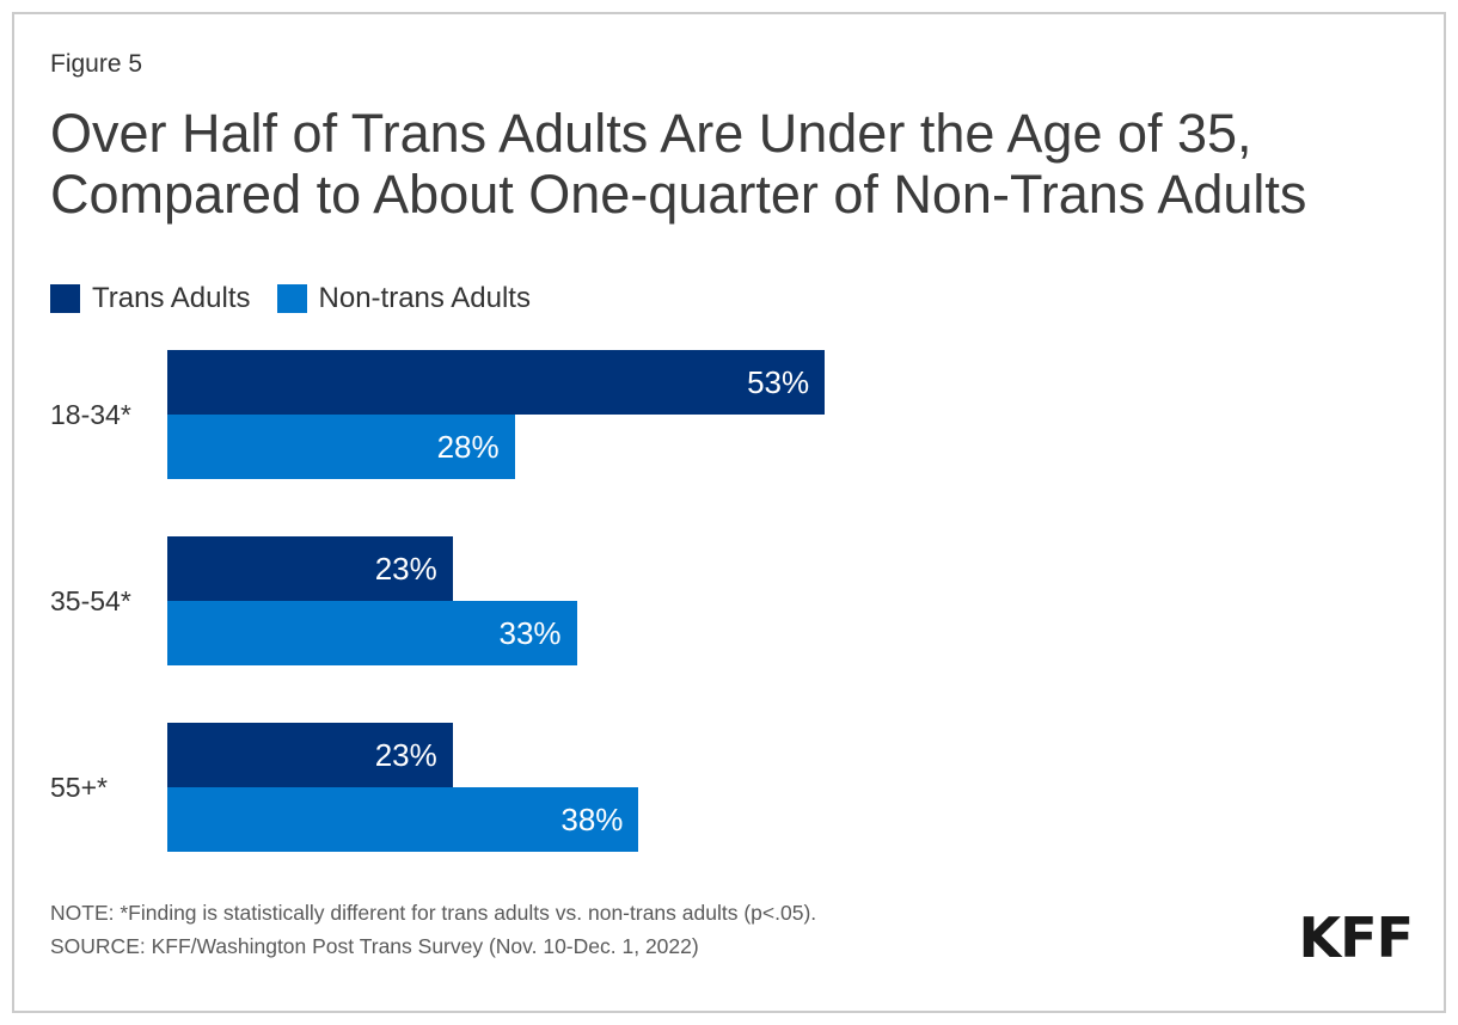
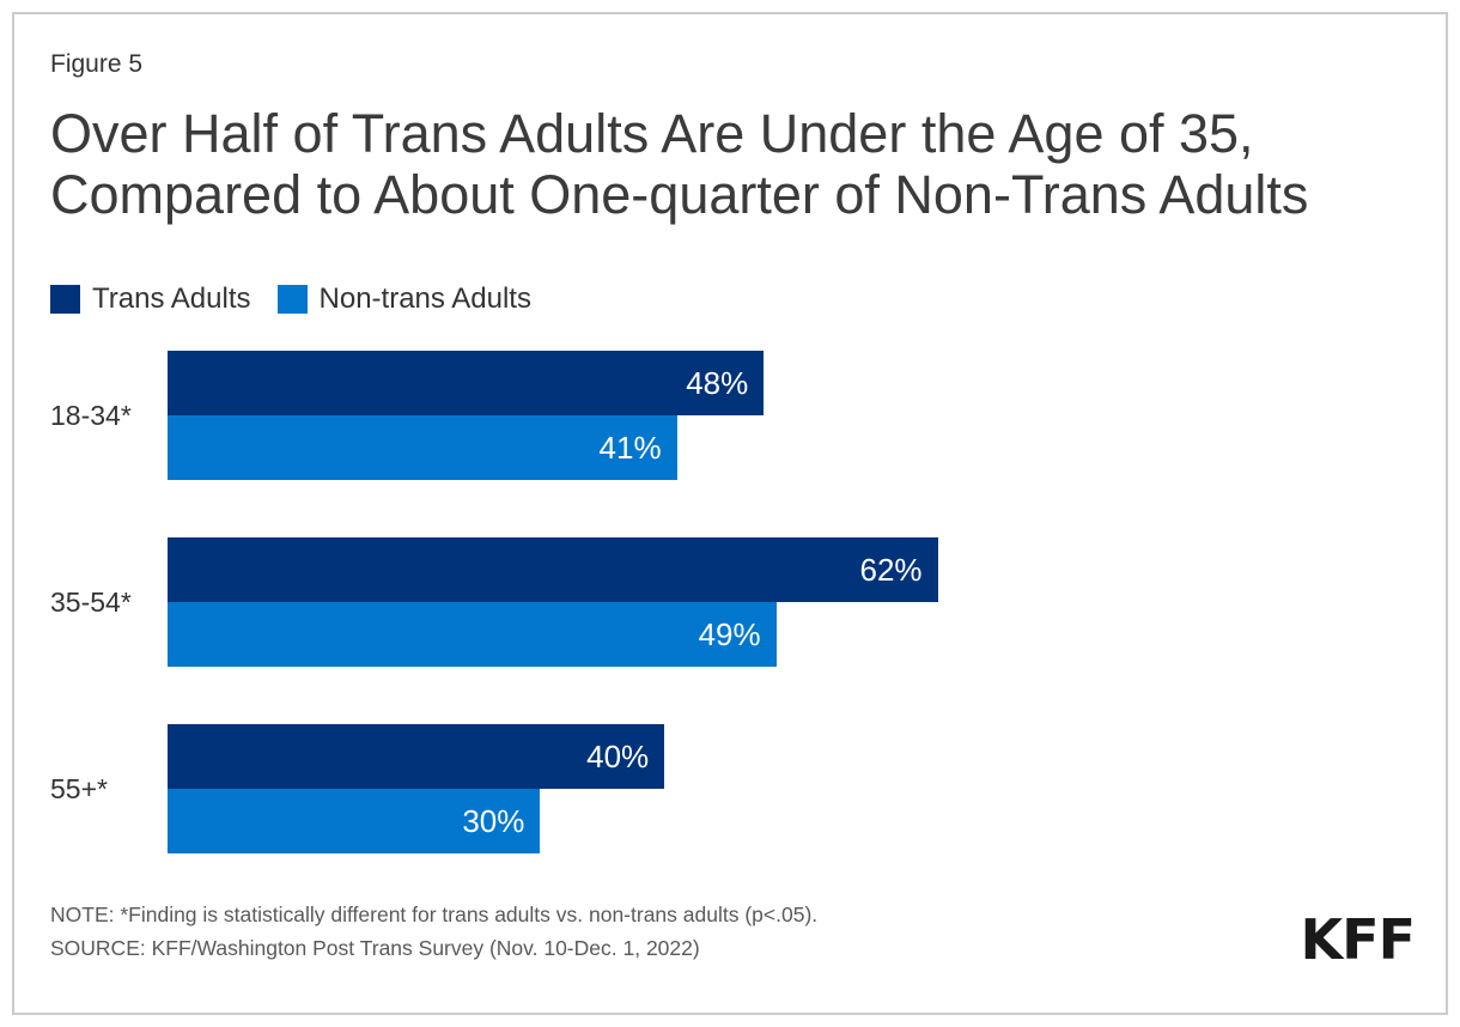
Trans Adults/18-34*: 53% -> 48%
Non-trans Adults/18-34*: 28% -> 41%
Trans Adults/35-54*: 23% -> 62%
Non-trans Adults/35-54*: 33% -> 49%
Trans Adults/55+*: 23% -> 40%
Non-trans Adults/55+*: 38% -> 30%
